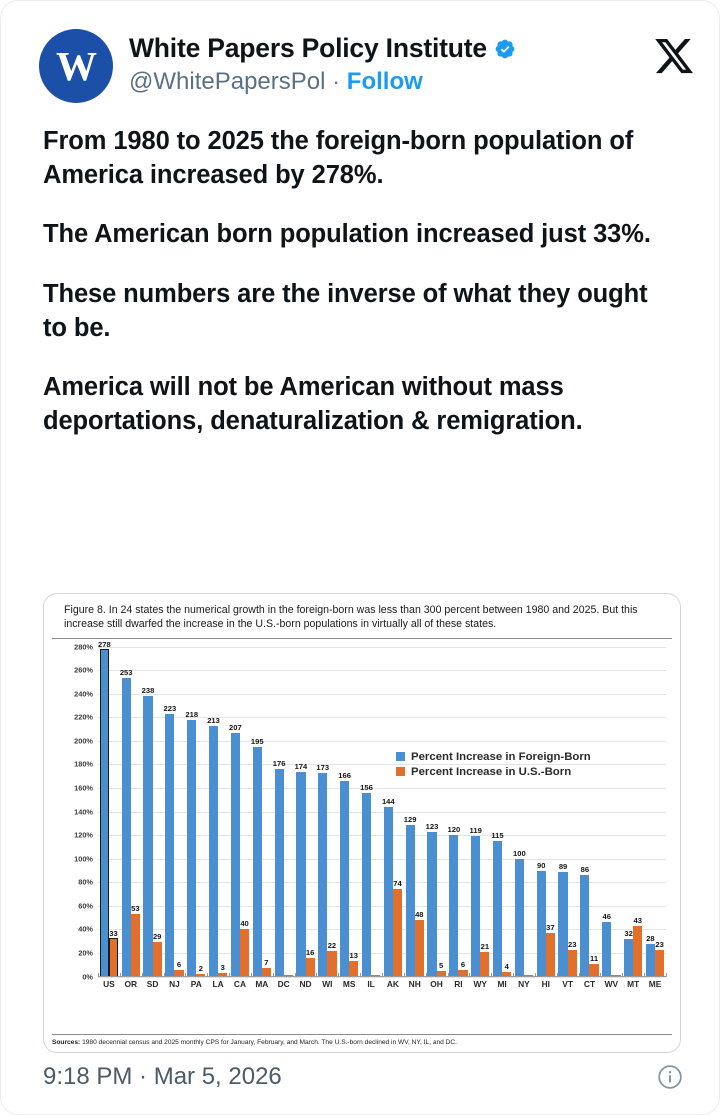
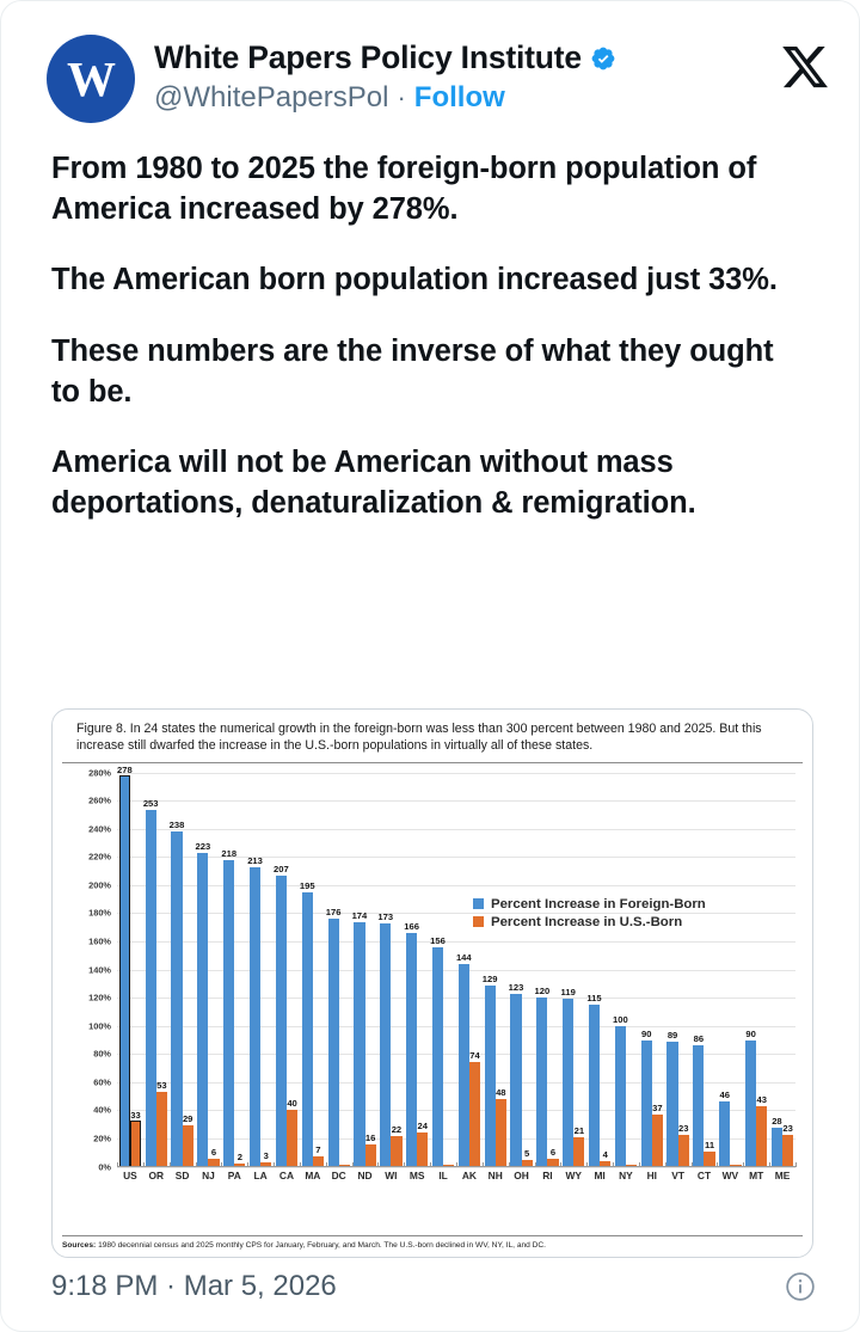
Percent Increase in U.S.-Born/MS: 13 -> 24
Percent Increase in Foreign-Born/MT: 32 -> 90
